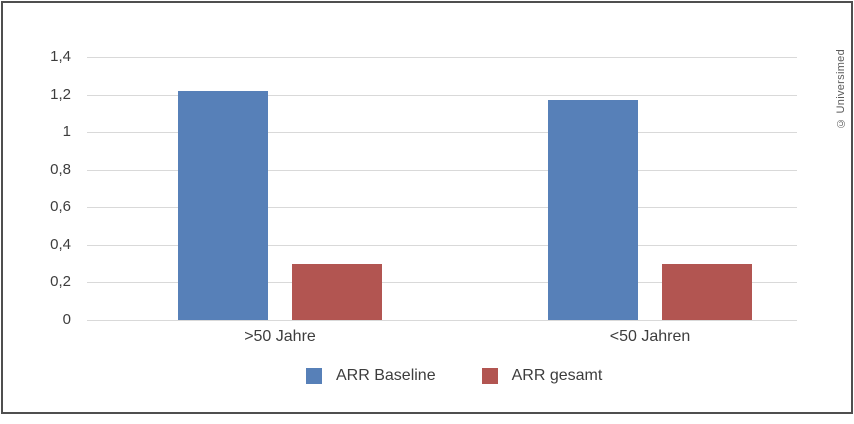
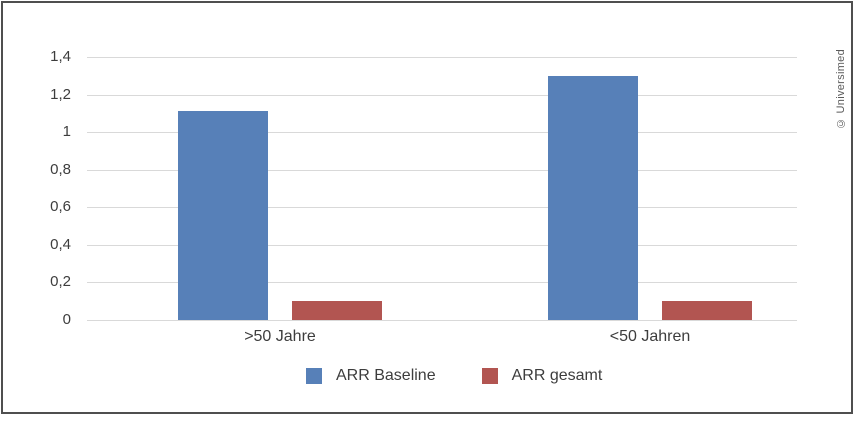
ARR Baseline/>50 Jahre: 1,22 -> 1,11
ARR gesamt/>50 Jahre: 0,3 -> 0,1
ARR Baseline/<50 Jahren: 1,17 -> 1,30
ARR gesamt/<50 Jahren: 0,3 -> 0,1
